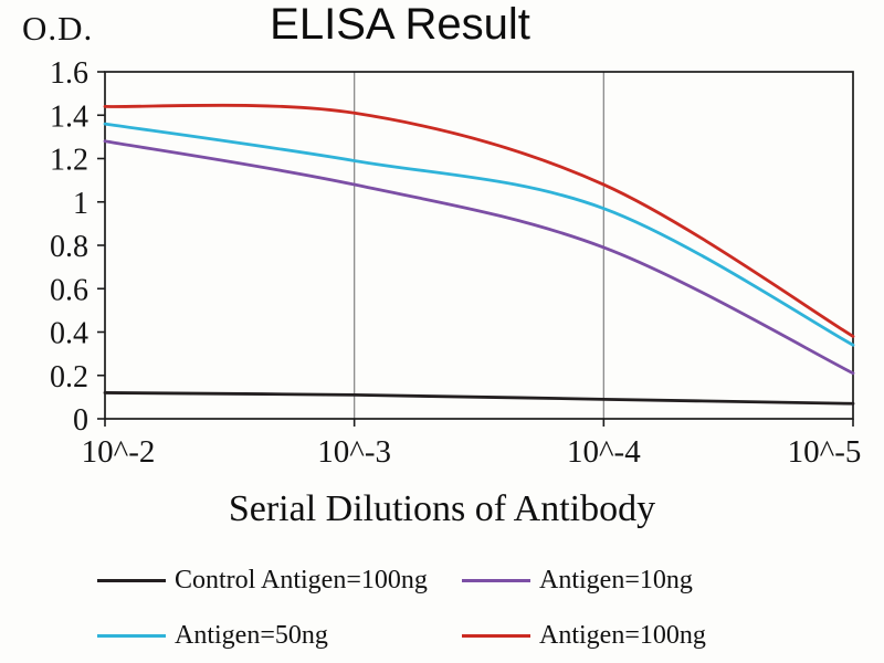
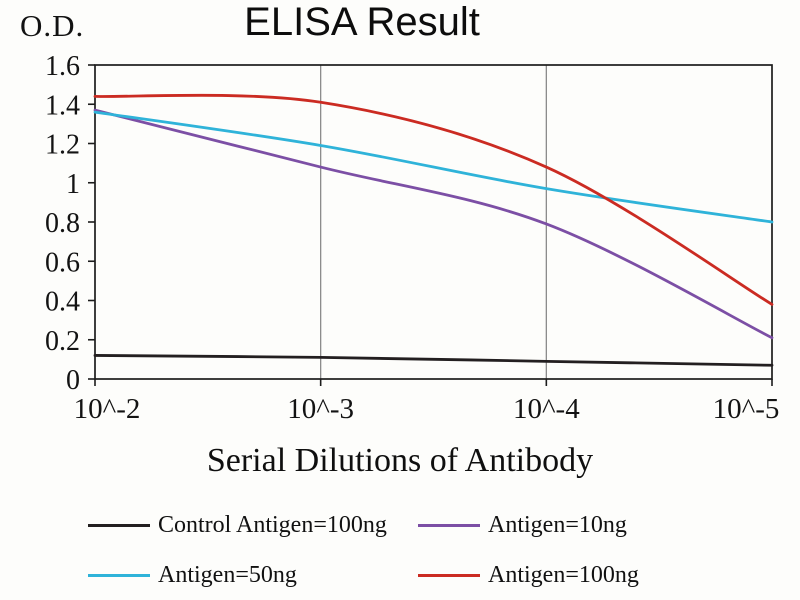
Antigen=10ng/10^-2: 1.28 -> 1.37
Antigen=50ng/10^-5: 0.34 -> 0.80
